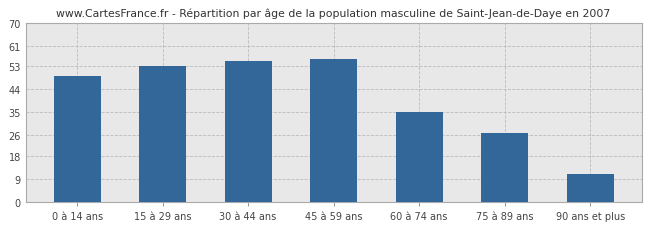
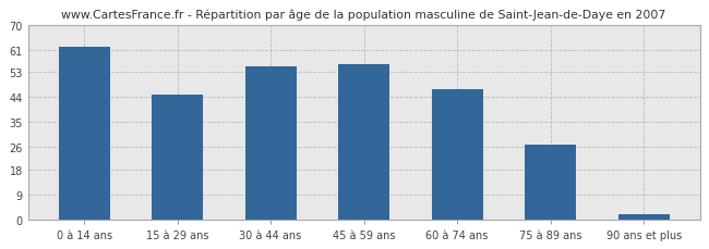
0 à 14 ans: 49 -> 62
15 à 29 ans: 53 -> 45
60 à 74 ans: 35 -> 47
90 ans et plus: 11 -> 2
